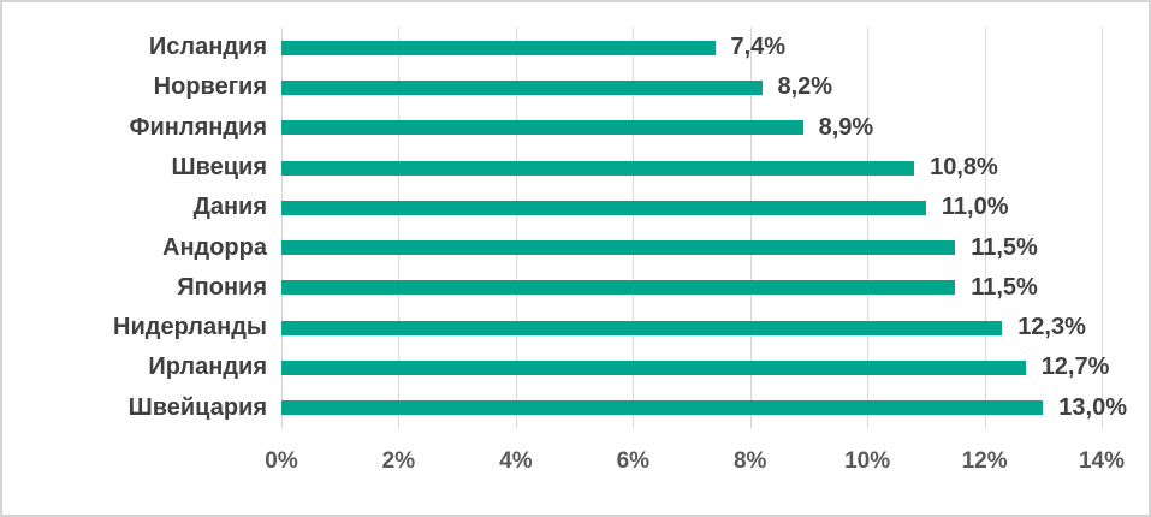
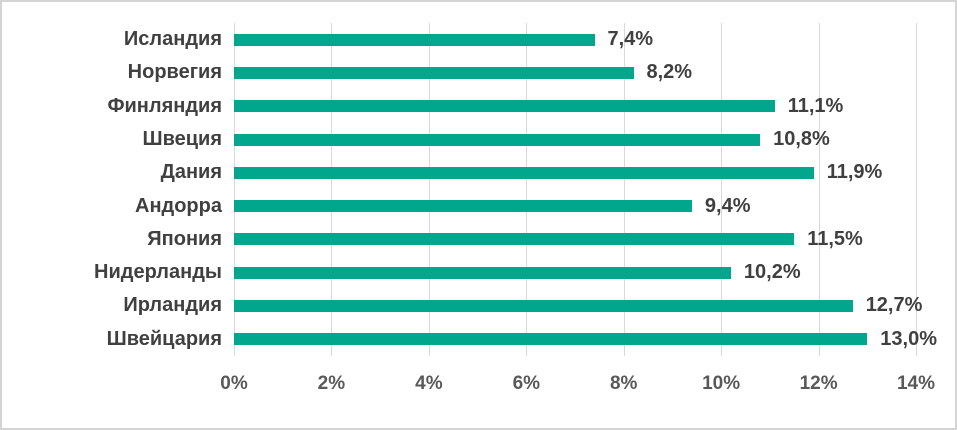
Финляндия: 8,9% -> 11,1%
Дания: 11,0% -> 11,9%
Андорра: 11,5% -> 9,4%
Нидерланды: 12,3% -> 10,2%
